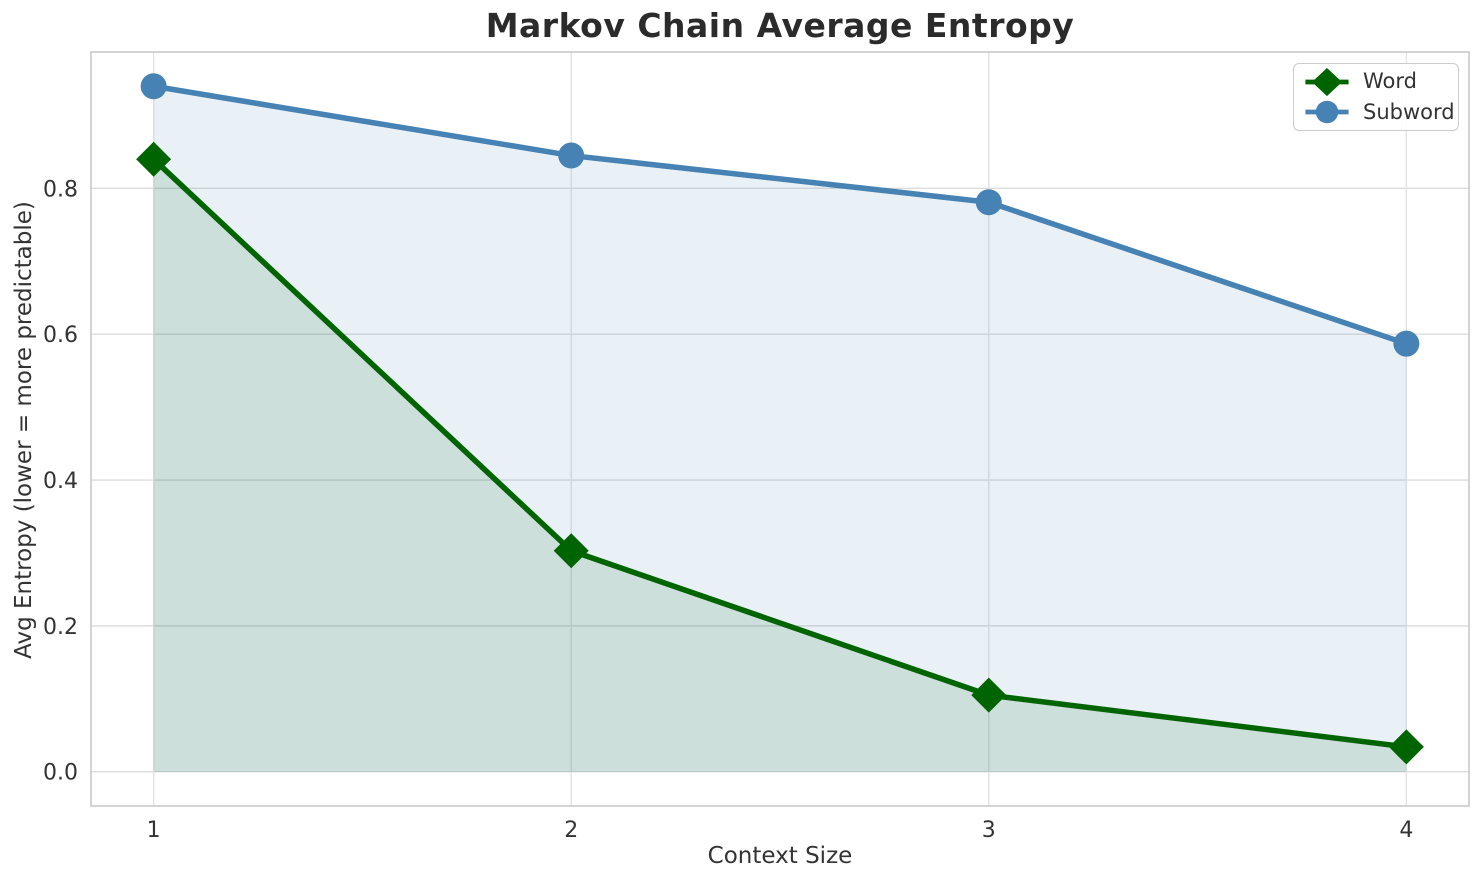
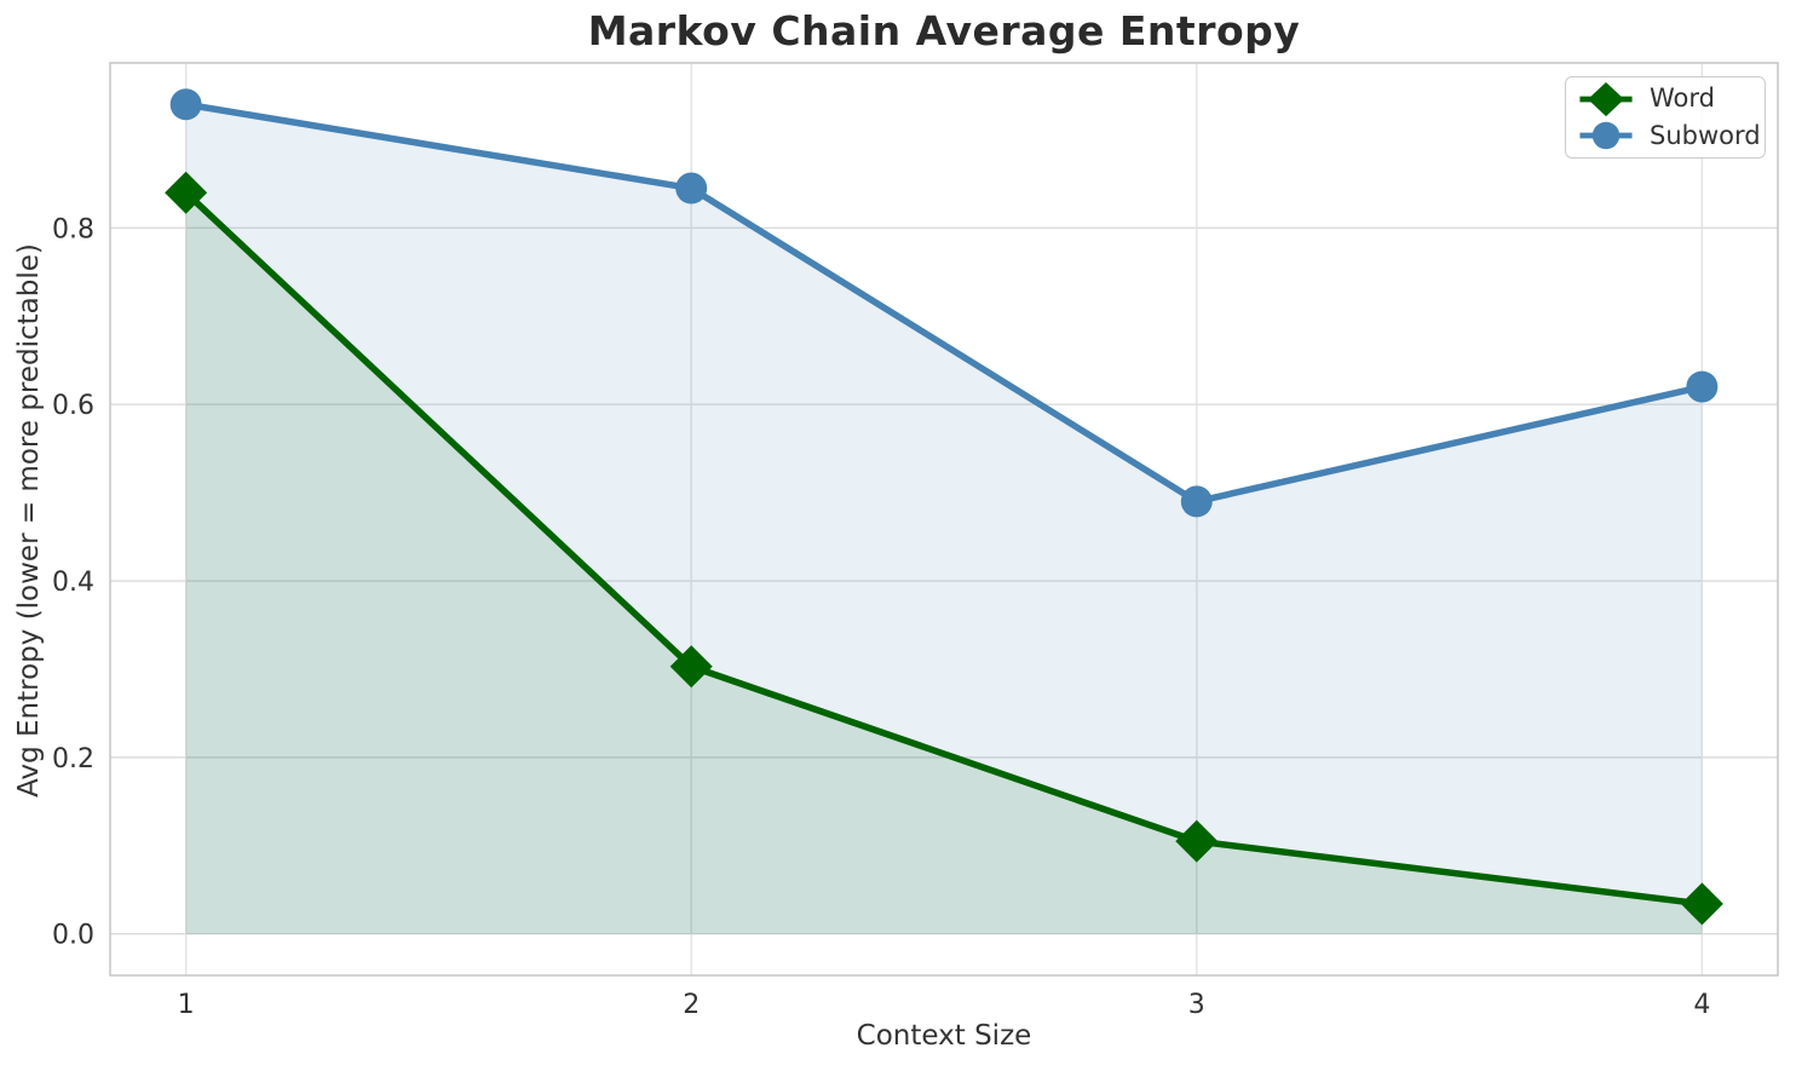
Subword/3: 0.78 -> 0.49
Subword/4: 0.59 -> 0.62
